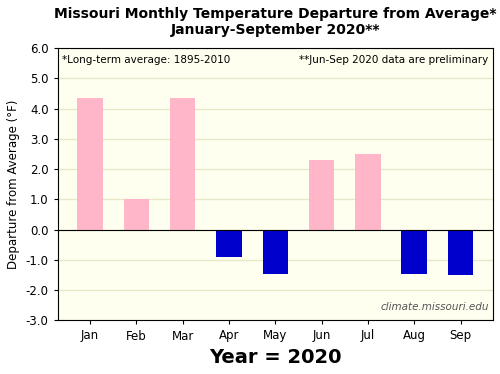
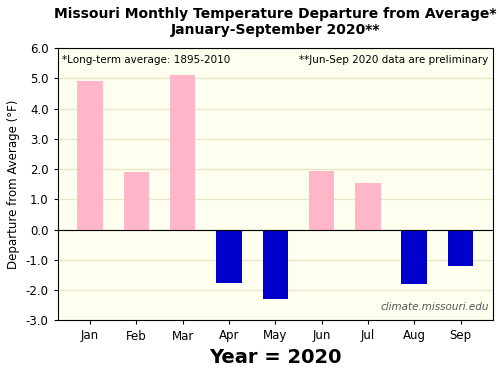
Jan: 4.35 -> 4.90
Feb: 1.00 -> 1.90
Mar: 4.35 -> 5.10
Apr: -0.90 -> -1.75
May: -1.45 -> -2.30
Jun: 2.30 -> 1.95
Jul: 2.50 -> 1.55
Aug: -1.45 -> -1.80
Sep: -1.50 -> -1.20
